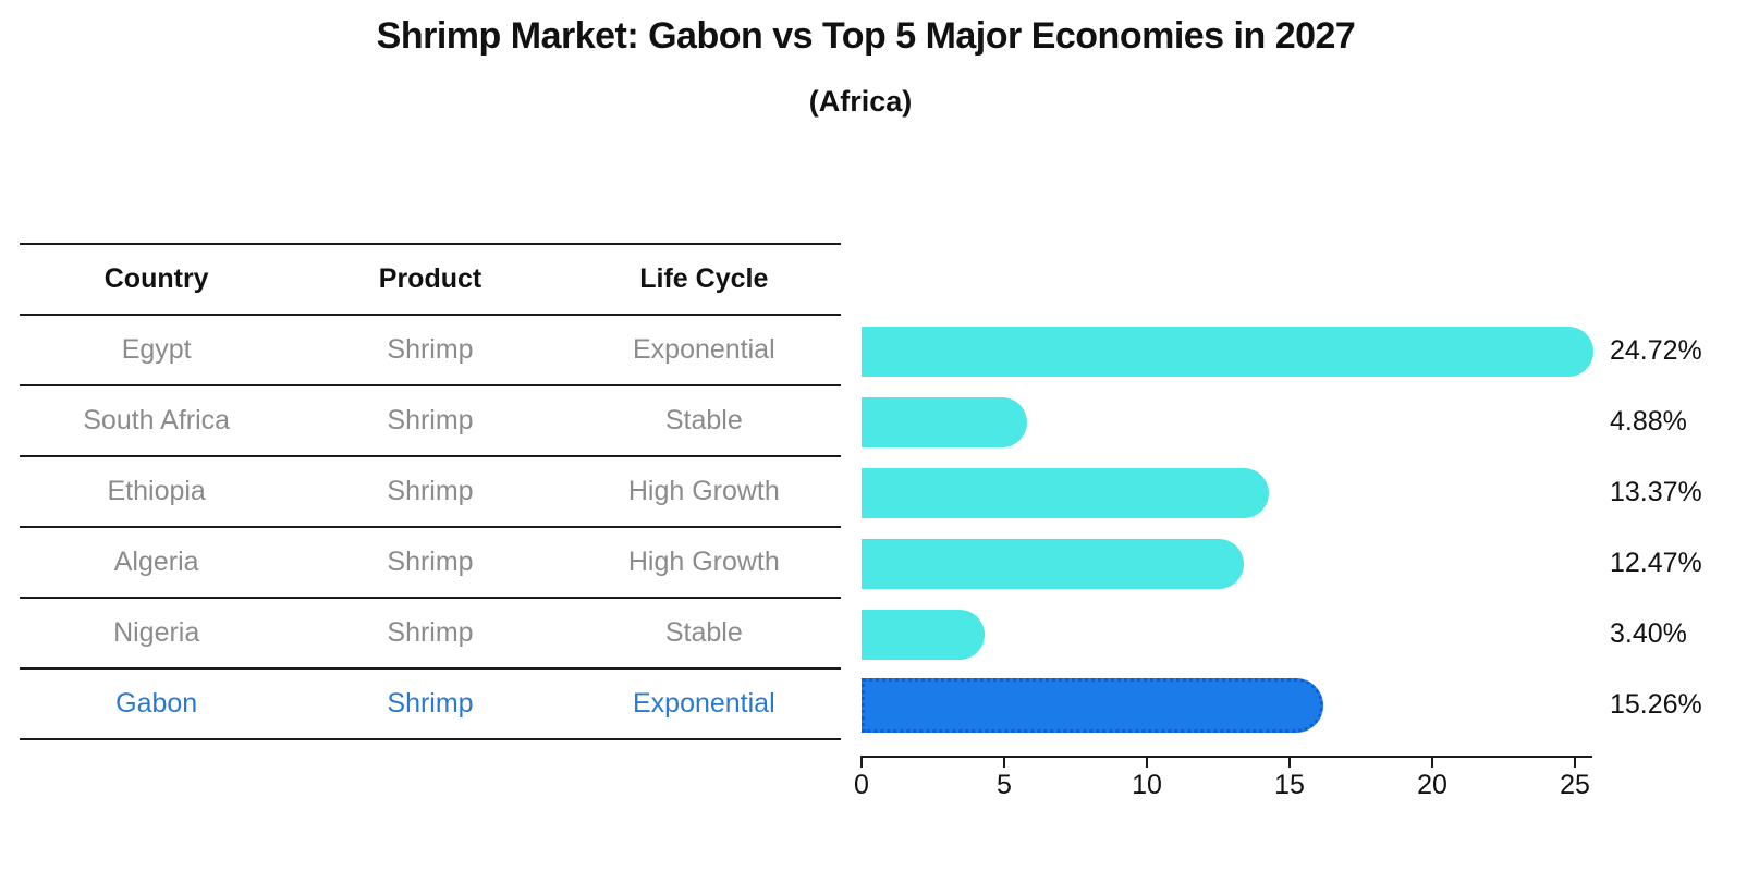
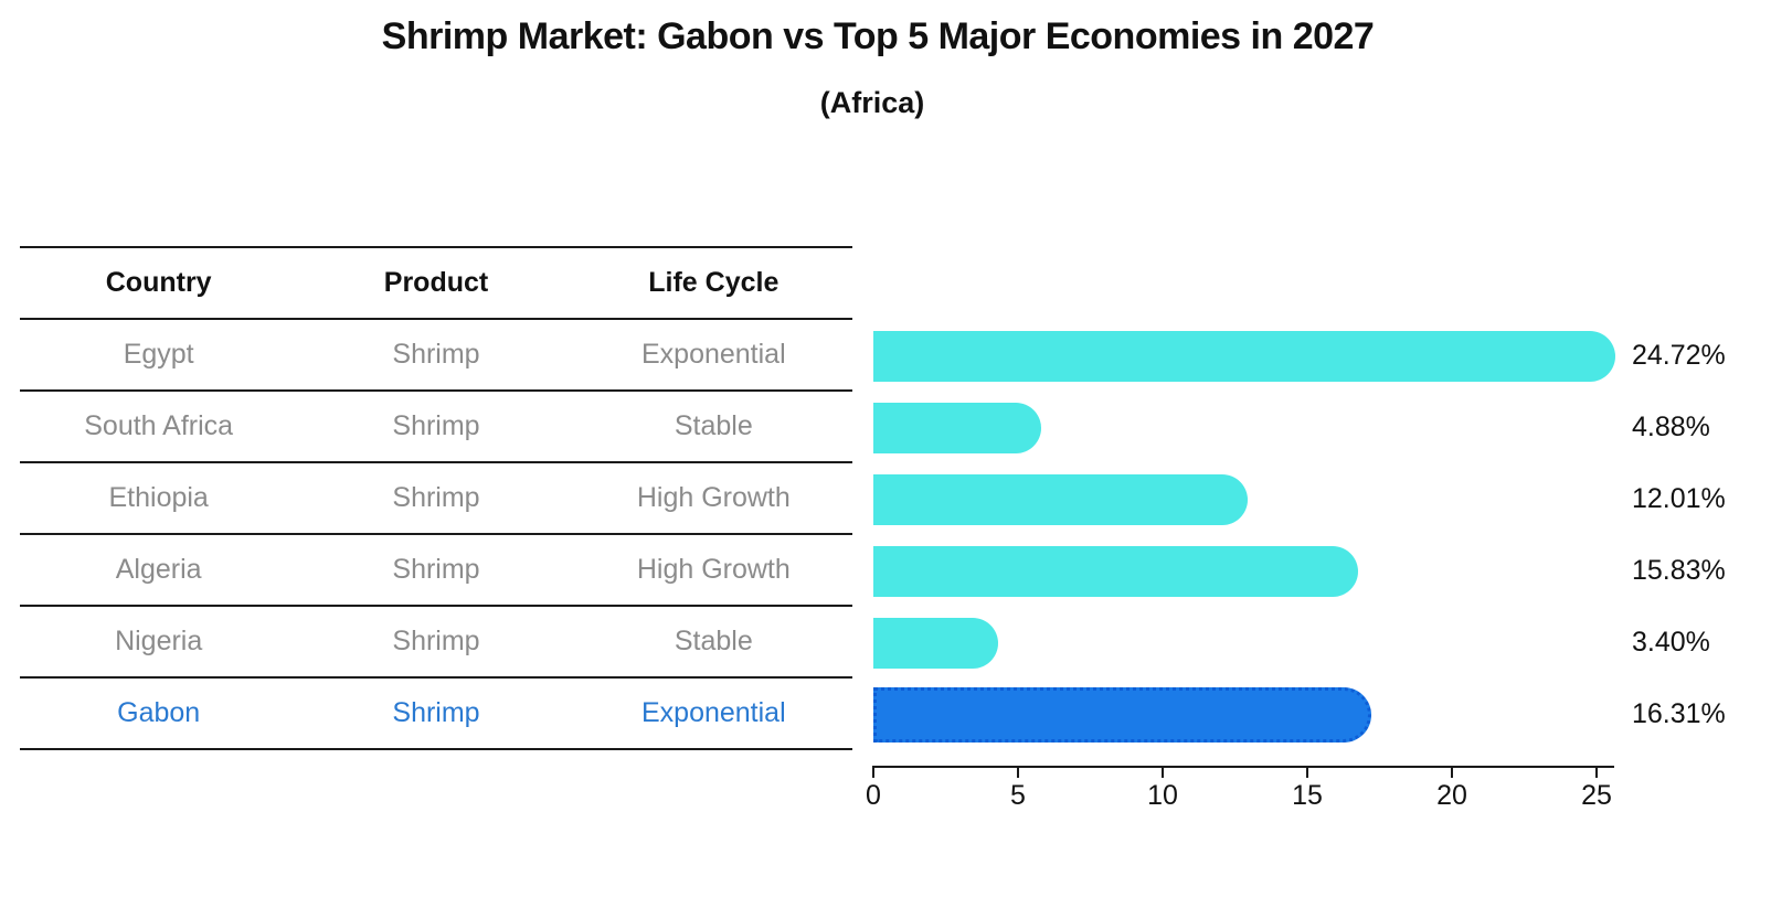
Ethiopia: 13.37% -> 12.01%
Algeria: 12.47% -> 15.83%
Gabon: 15.26% -> 16.31%
